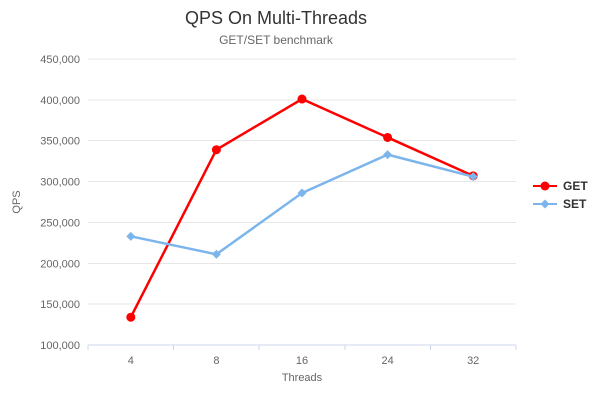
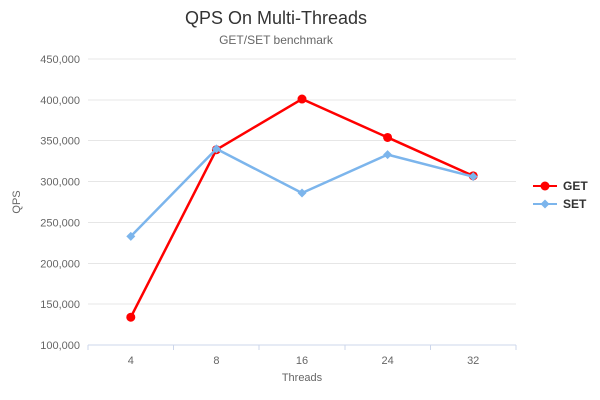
SET/8: 210000 -> 340000
